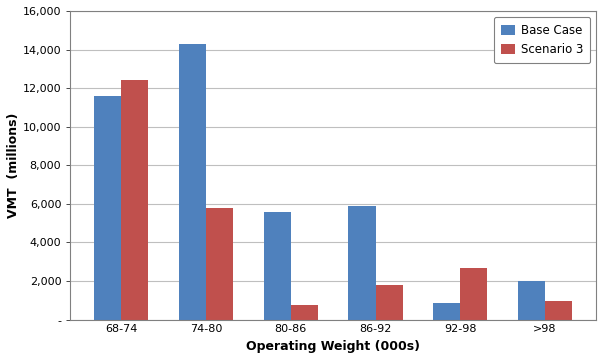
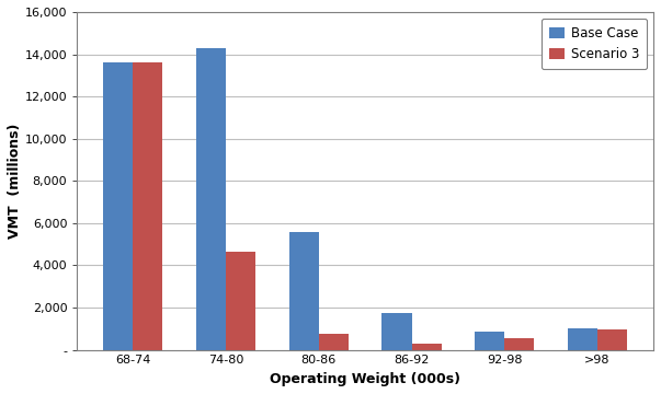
Base Case/68-74: 11,600 -> 13,600
Scenario 3/68-74: 12,400 -> 13,600
Scenario 3/74-80: 5,800 -> 4,600
Base Case/86-92: 5,900 -> 1,800
Scenario 3/86-92: 1,800 -> 300
Scenario 3/92-98: 2,700 -> 600
Base Case/>98: 2,000 -> 1,000
